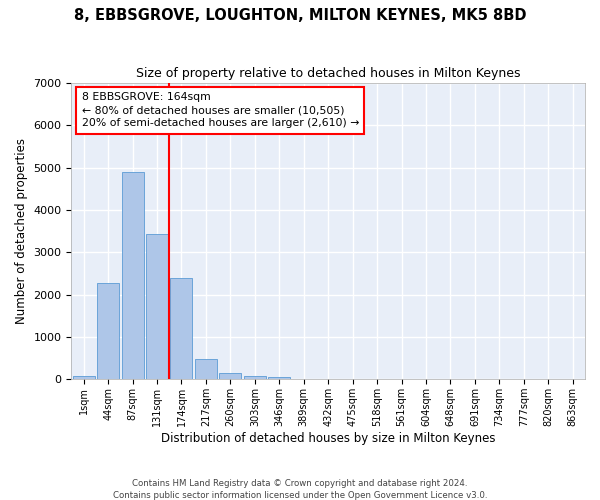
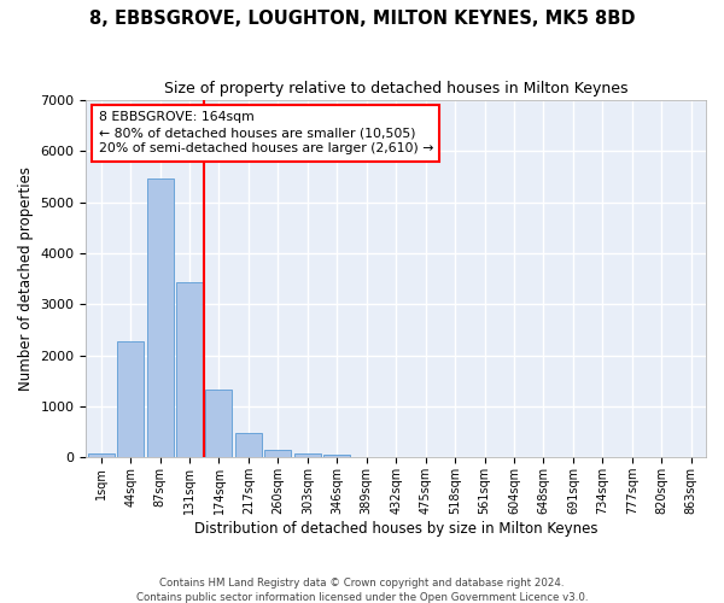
87sqm: 4900 -> 5470
174sqm: 2400 -> 1320
